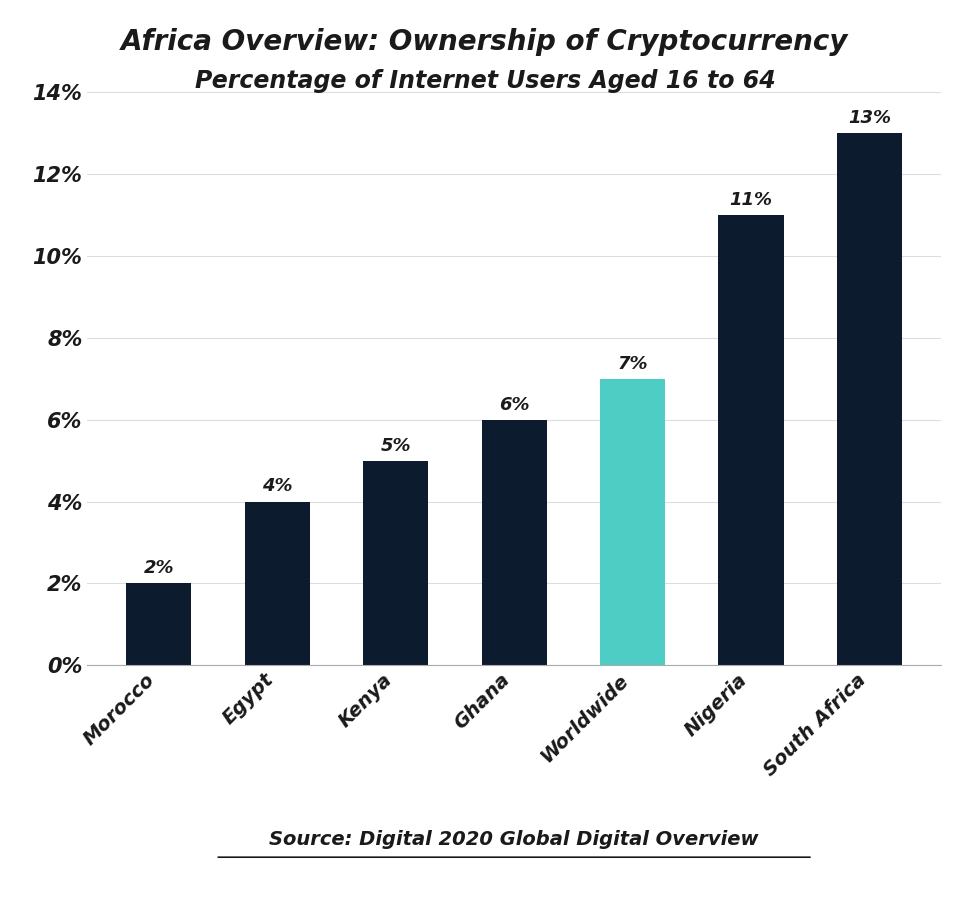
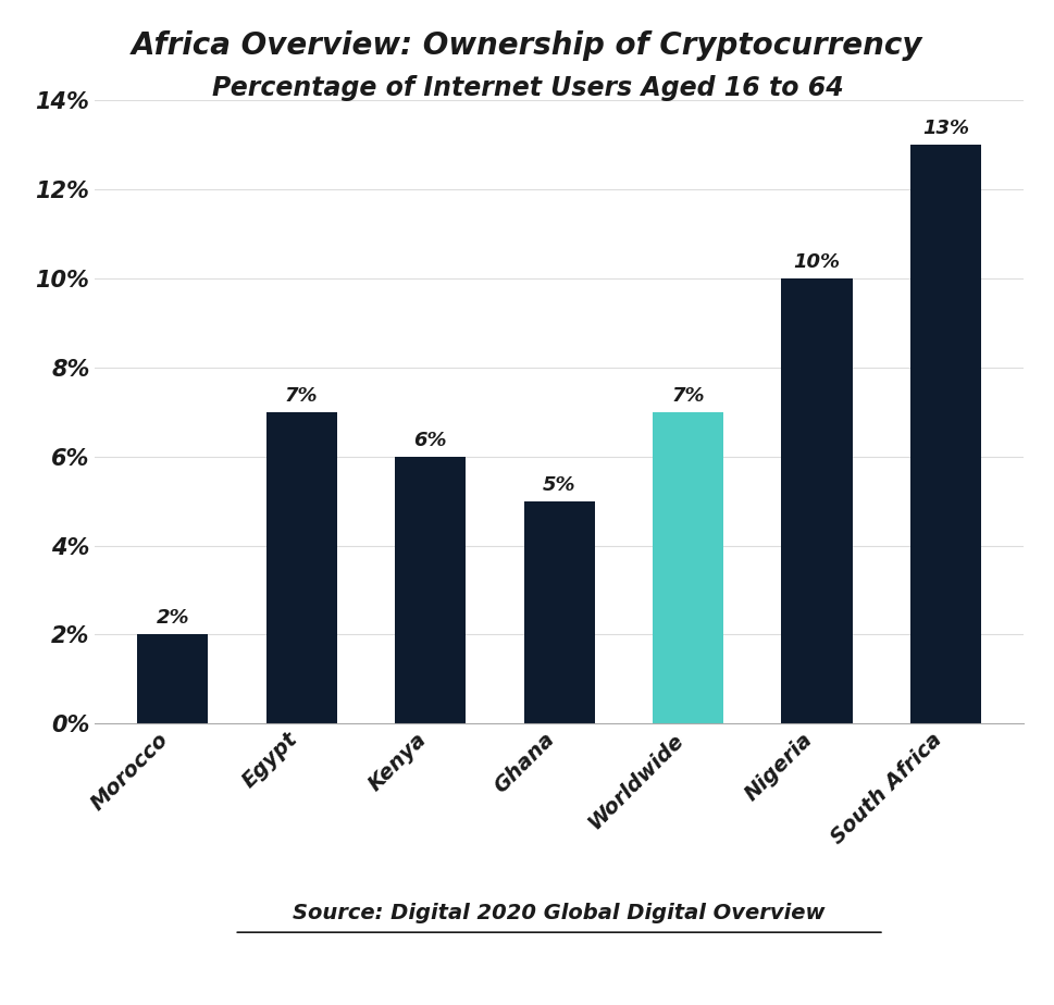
Egypt: 4% -> 7%
Kenya: 5% -> 6%
Ghana: 6% -> 5%
Nigeria: 11% -> 10%
